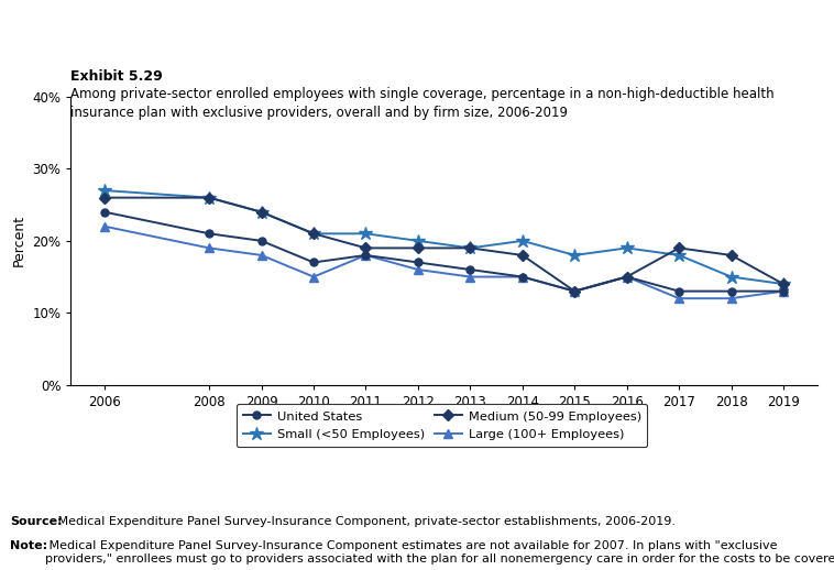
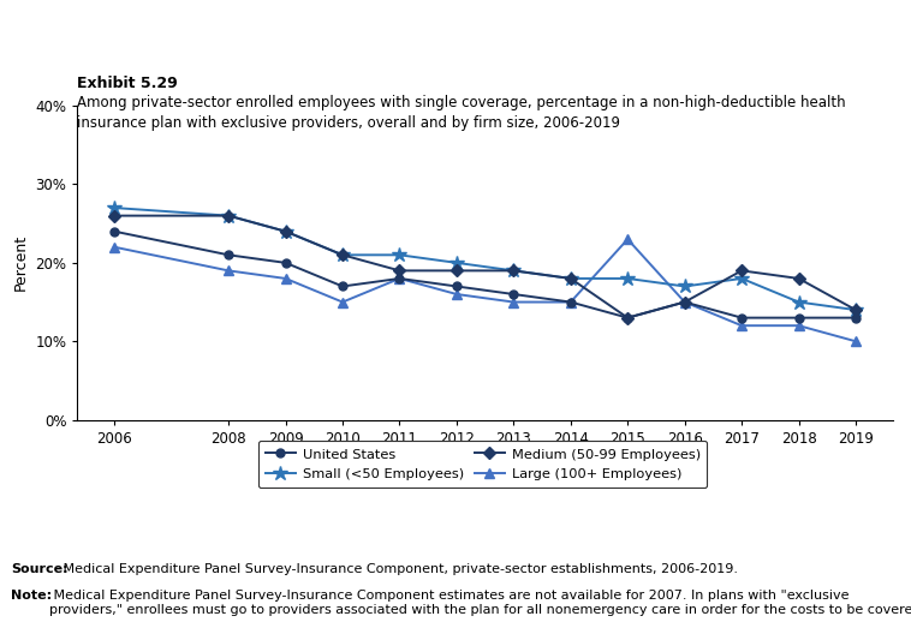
Small (<50 Employees)/2014: 20% -> 18%
Large (100+ Employees)/2015: 13% -> 23%
Small (<50 Employees)/2016: 19% -> 17%
Large (100+ Employees)/2019: 13% -> 10%
